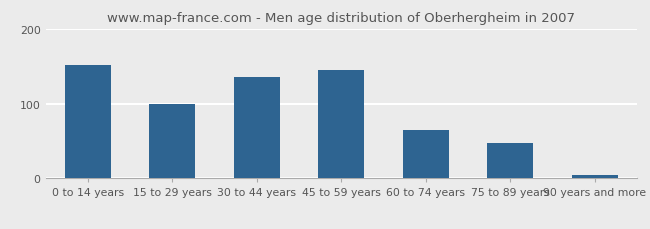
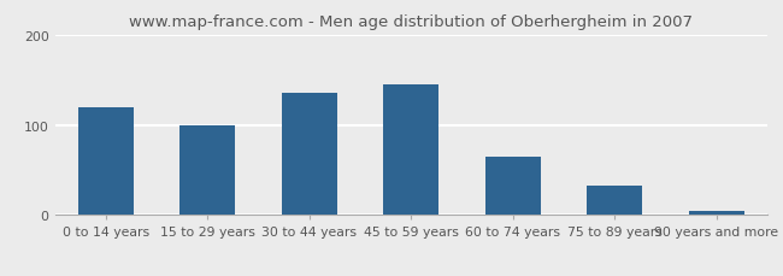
0 to 14 years: 152 -> 120
75 to 89 years: 48 -> 32
